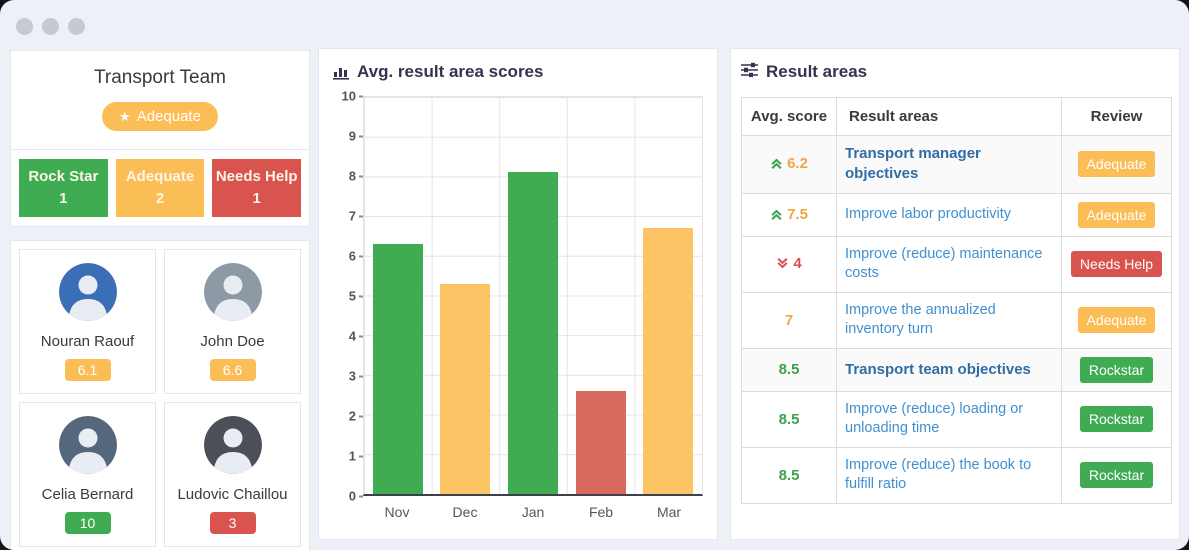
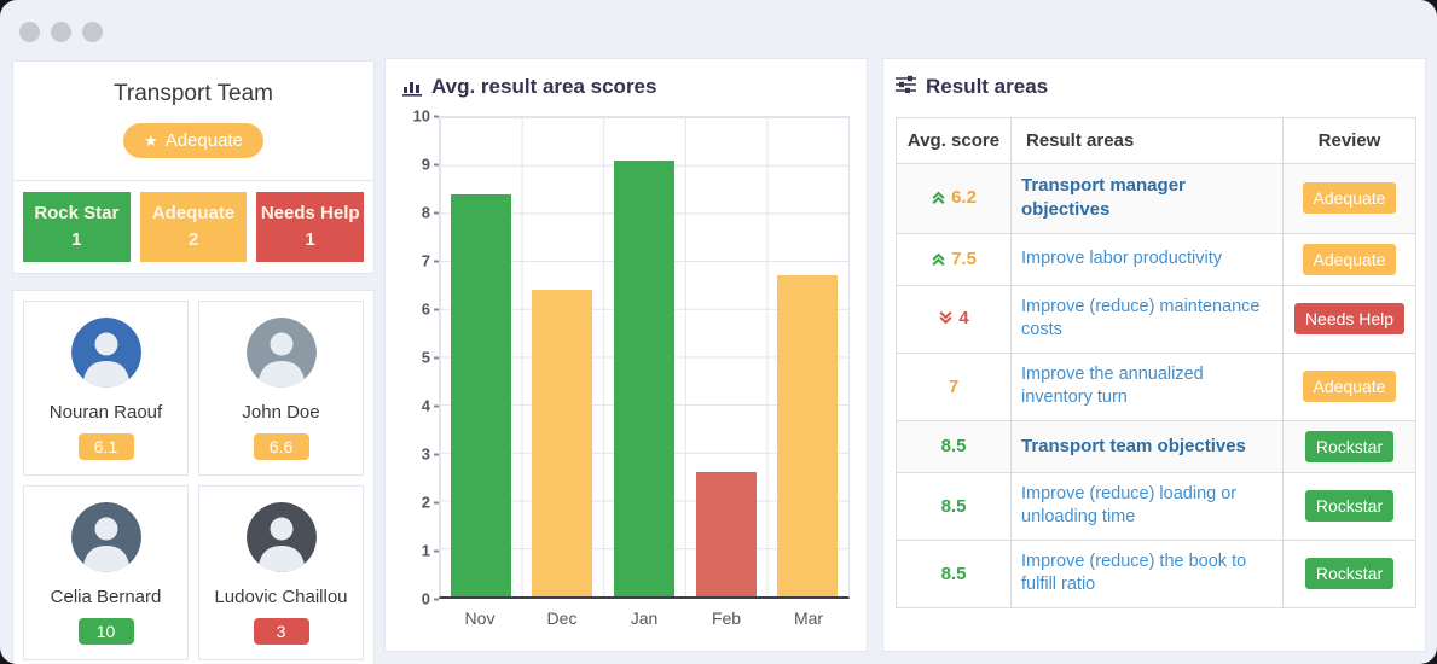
Nov: 6.3 -> 8.4
Dec: 5.3 -> 6.4
Jan: 8.1 -> 9.1
